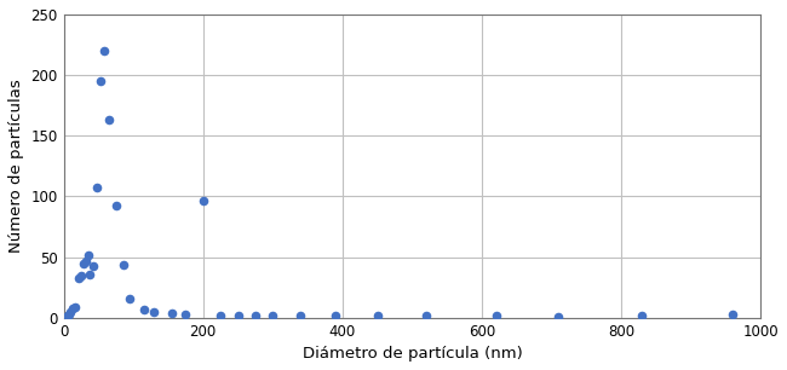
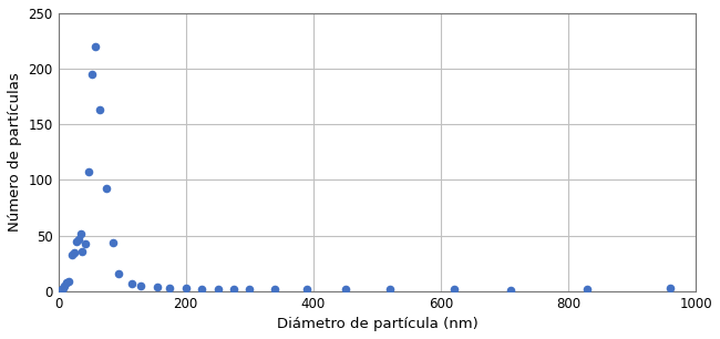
200: 96 -> 3
